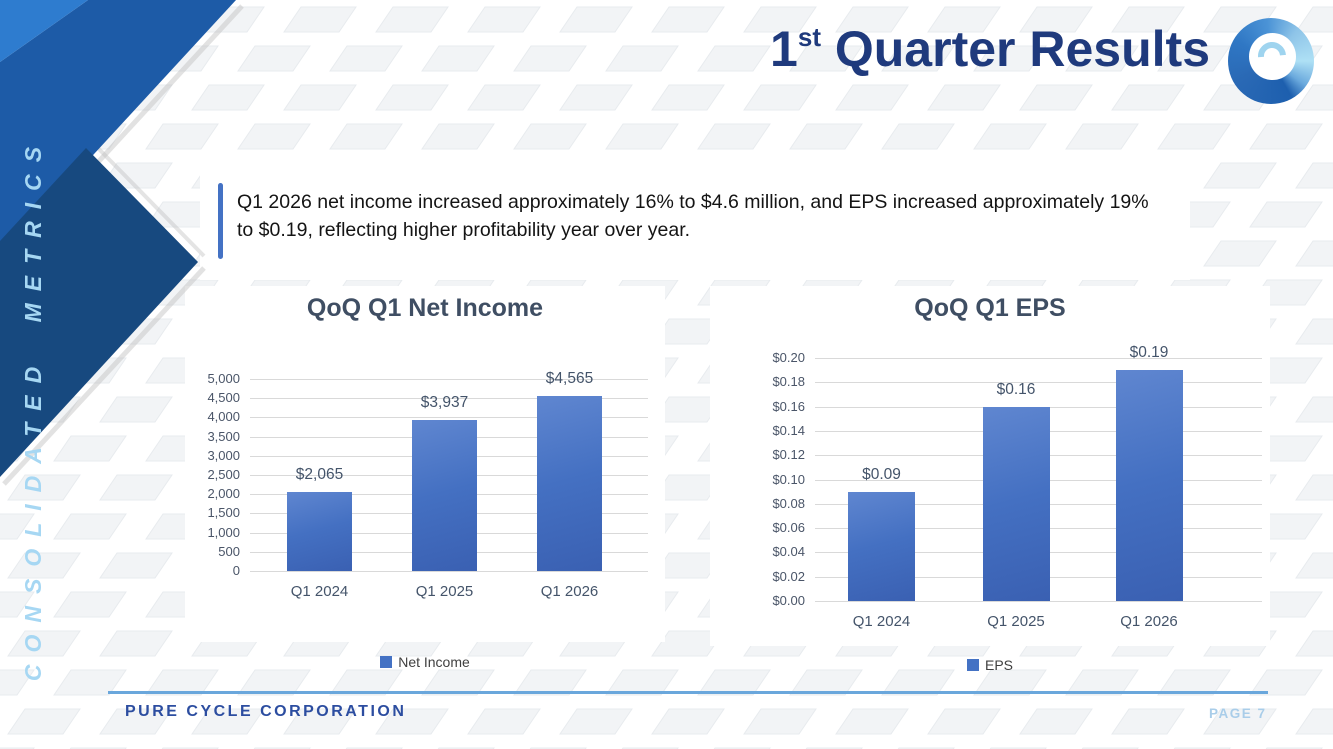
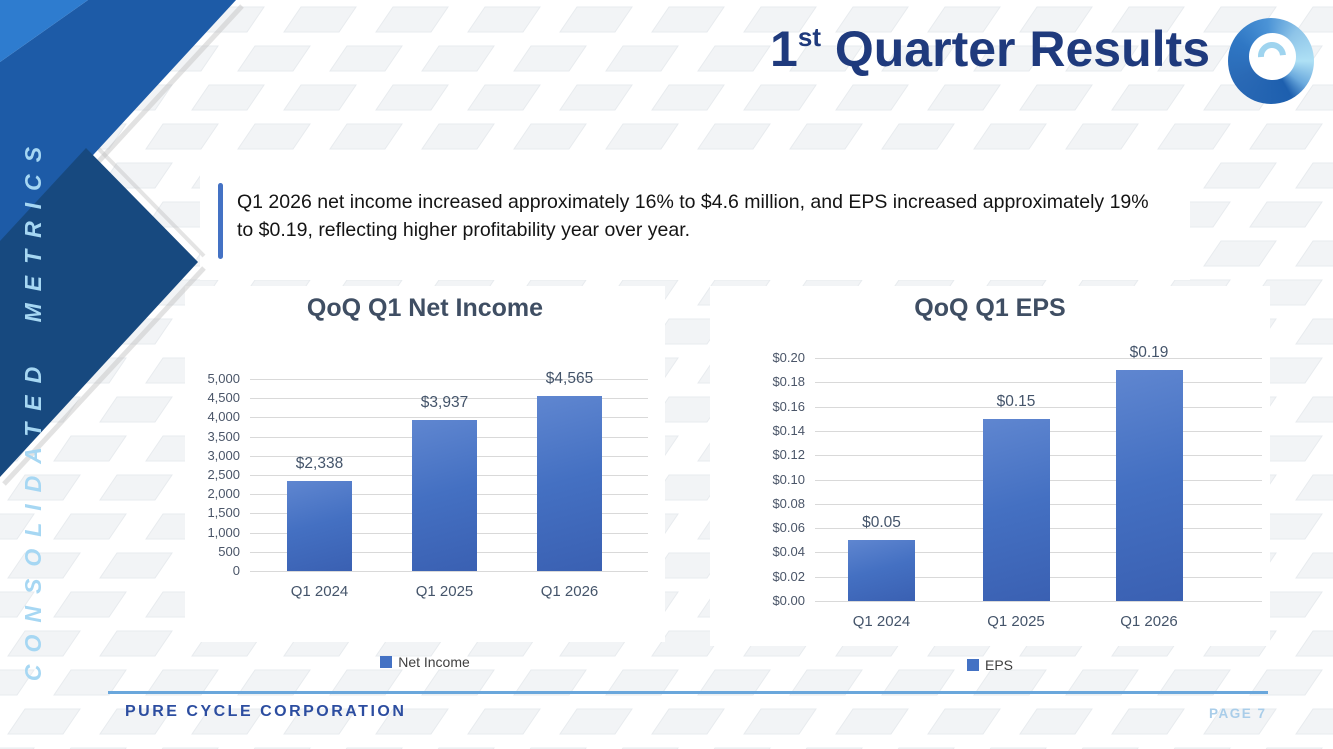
QoQ Q1 Net Income/Q1 2024: $2,065 -> $2,338
QoQ Q1 EPS/Q1 2024: $0.09 -> $0.05
QoQ Q1 EPS/Q1 2025: $0.16 -> $0.15
